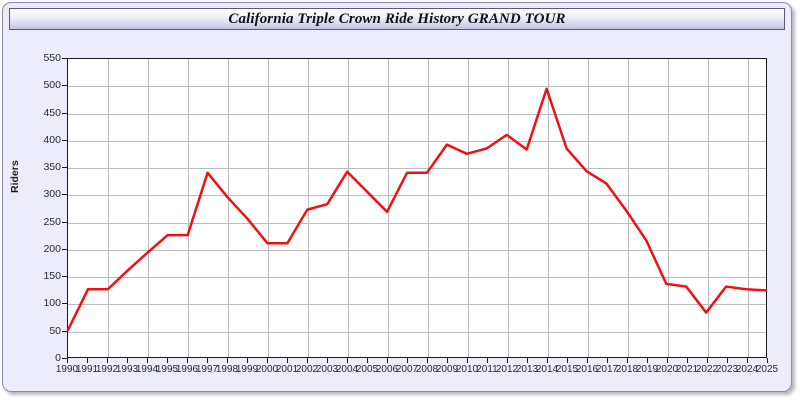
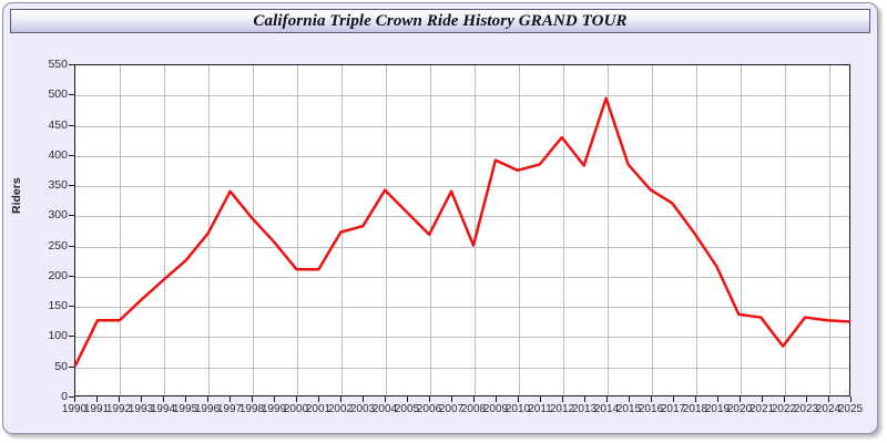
1996: 220 -> 270
2008: 340 -> 250
2012: 410 -> 430
